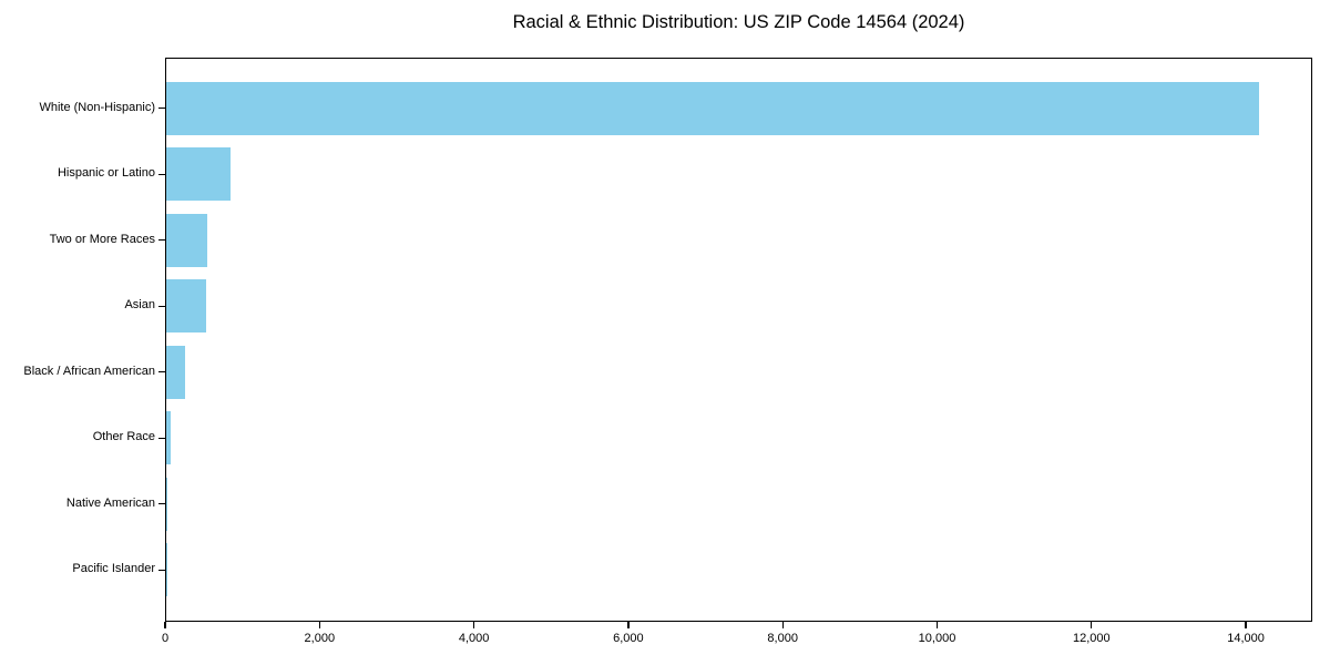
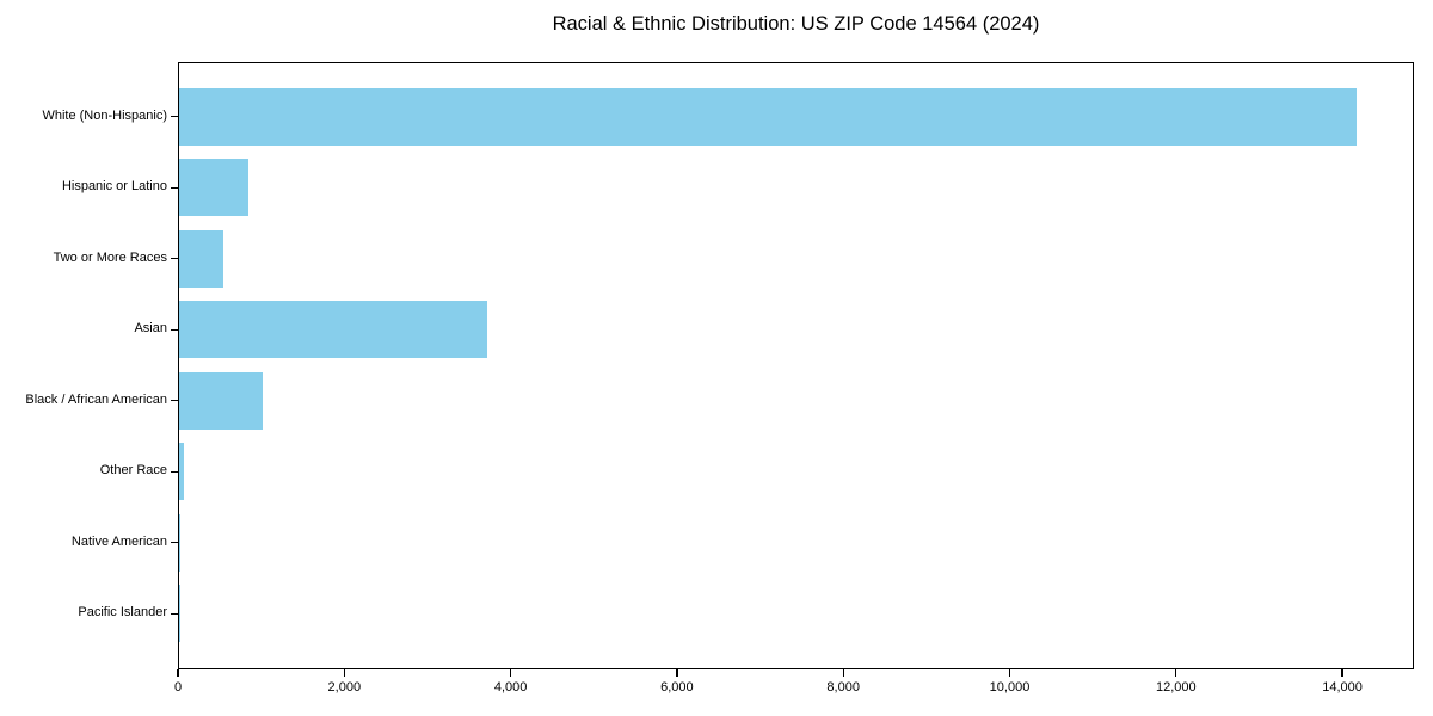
Asian: 500 -> 3700
Black / African American: 200 -> 1000
